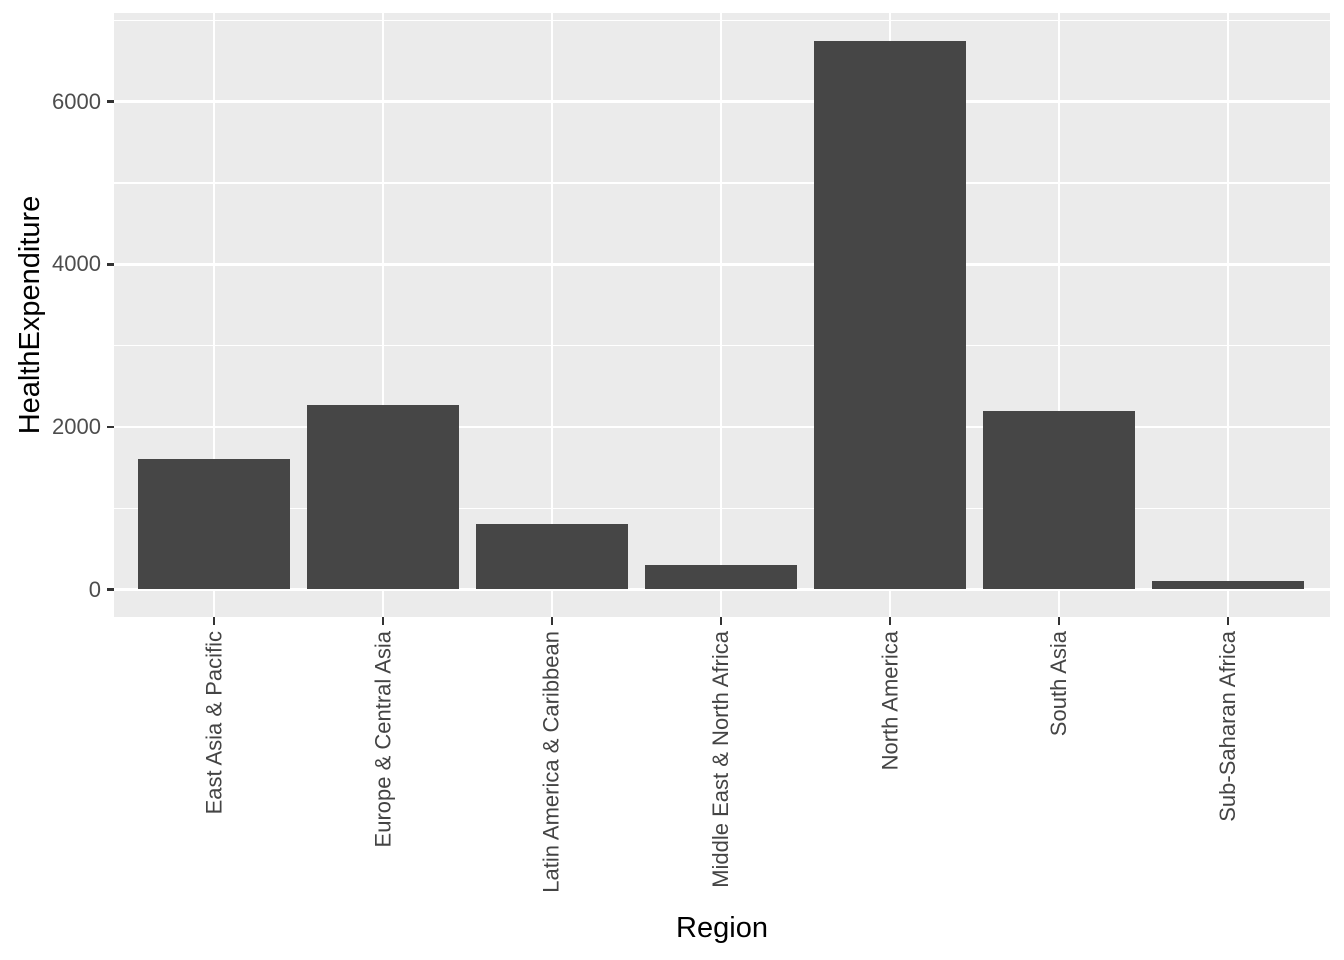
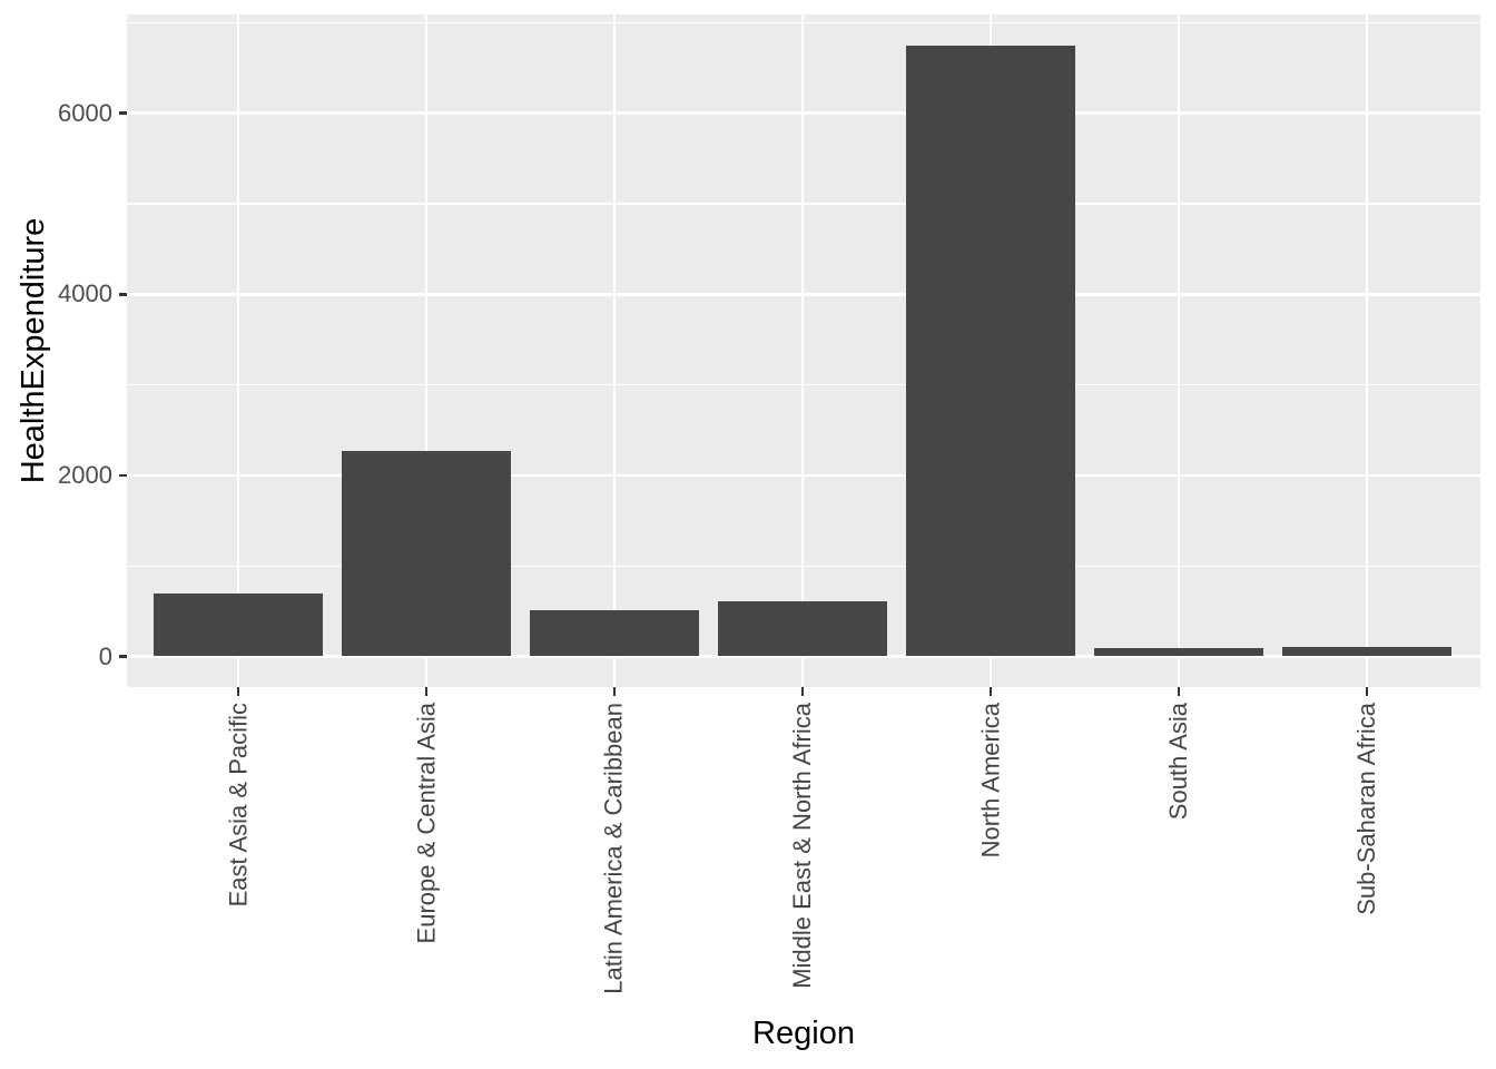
East Asia & Pacific: 1600 -> 700
Latin America & Caribbean: 800 -> 500
Middle East & North Africa: 300 -> 600
South Asia: 2200 -> 100
